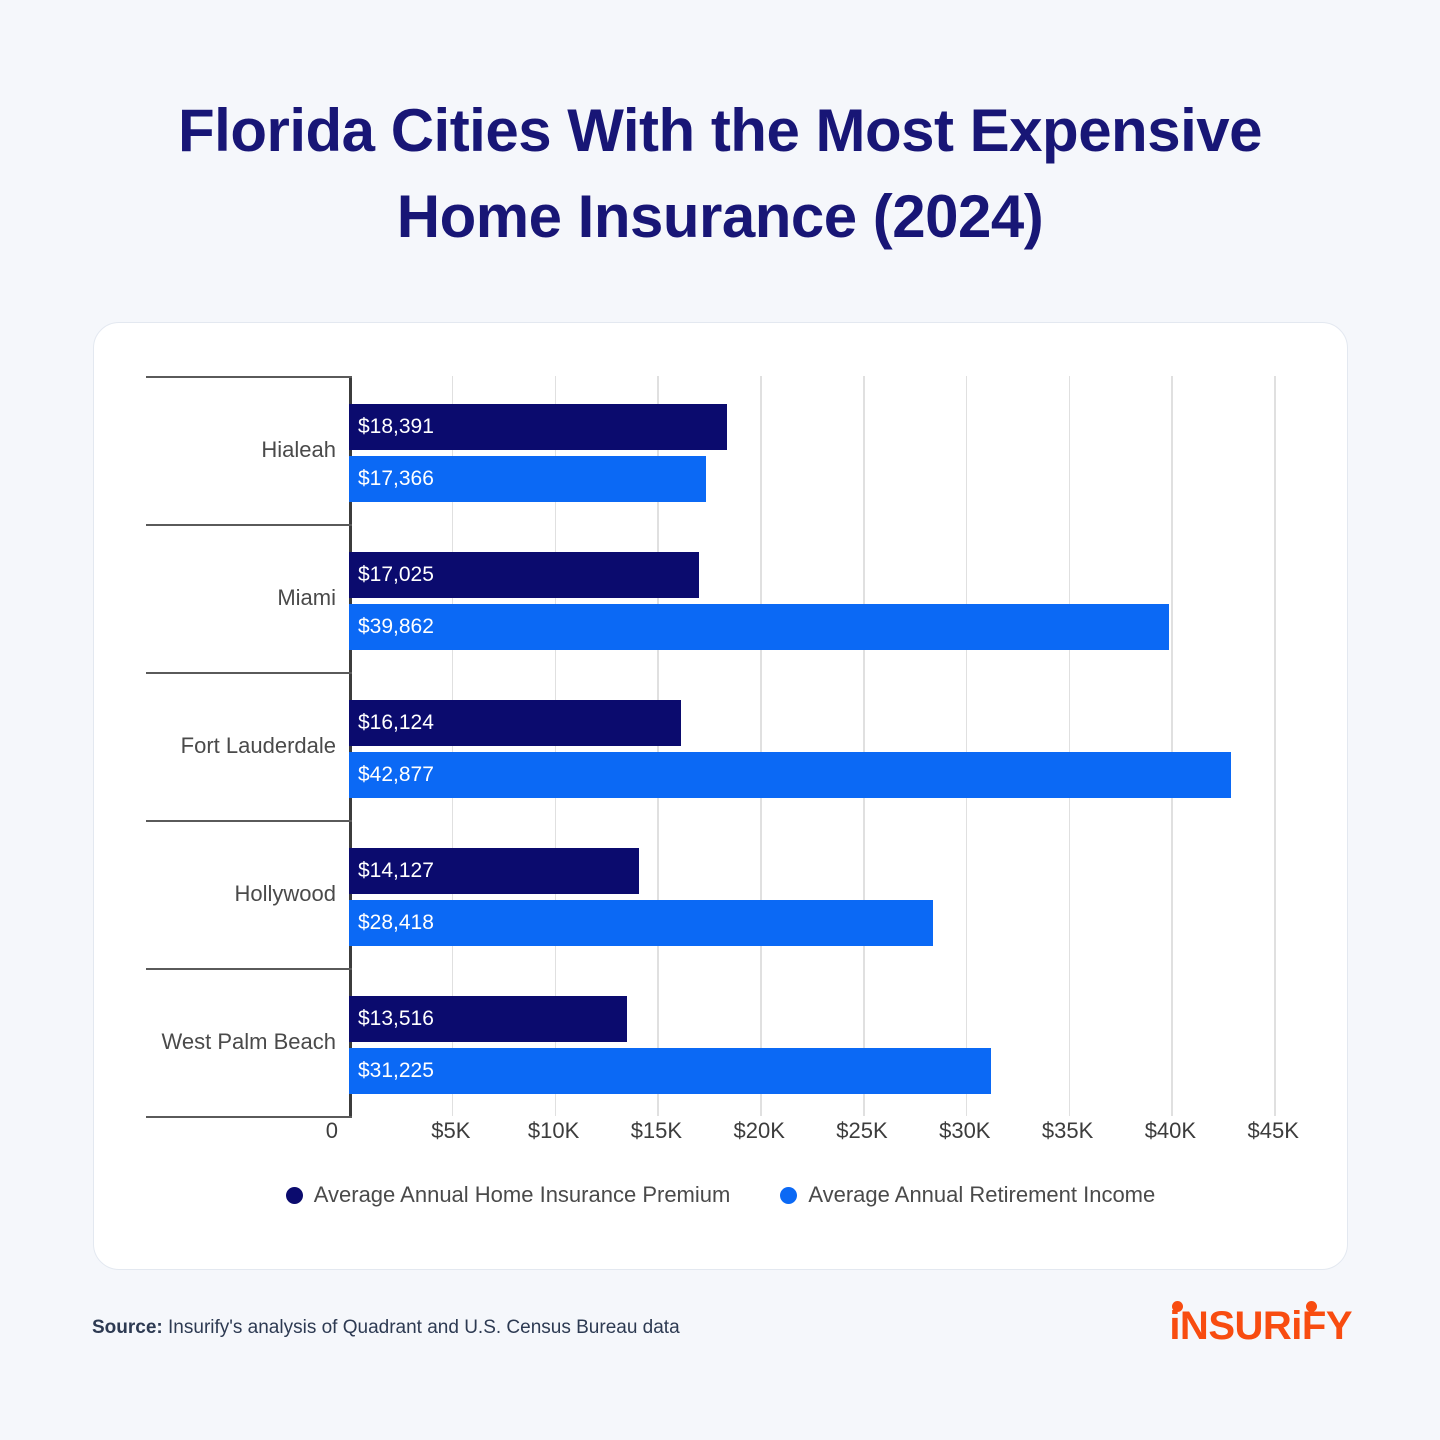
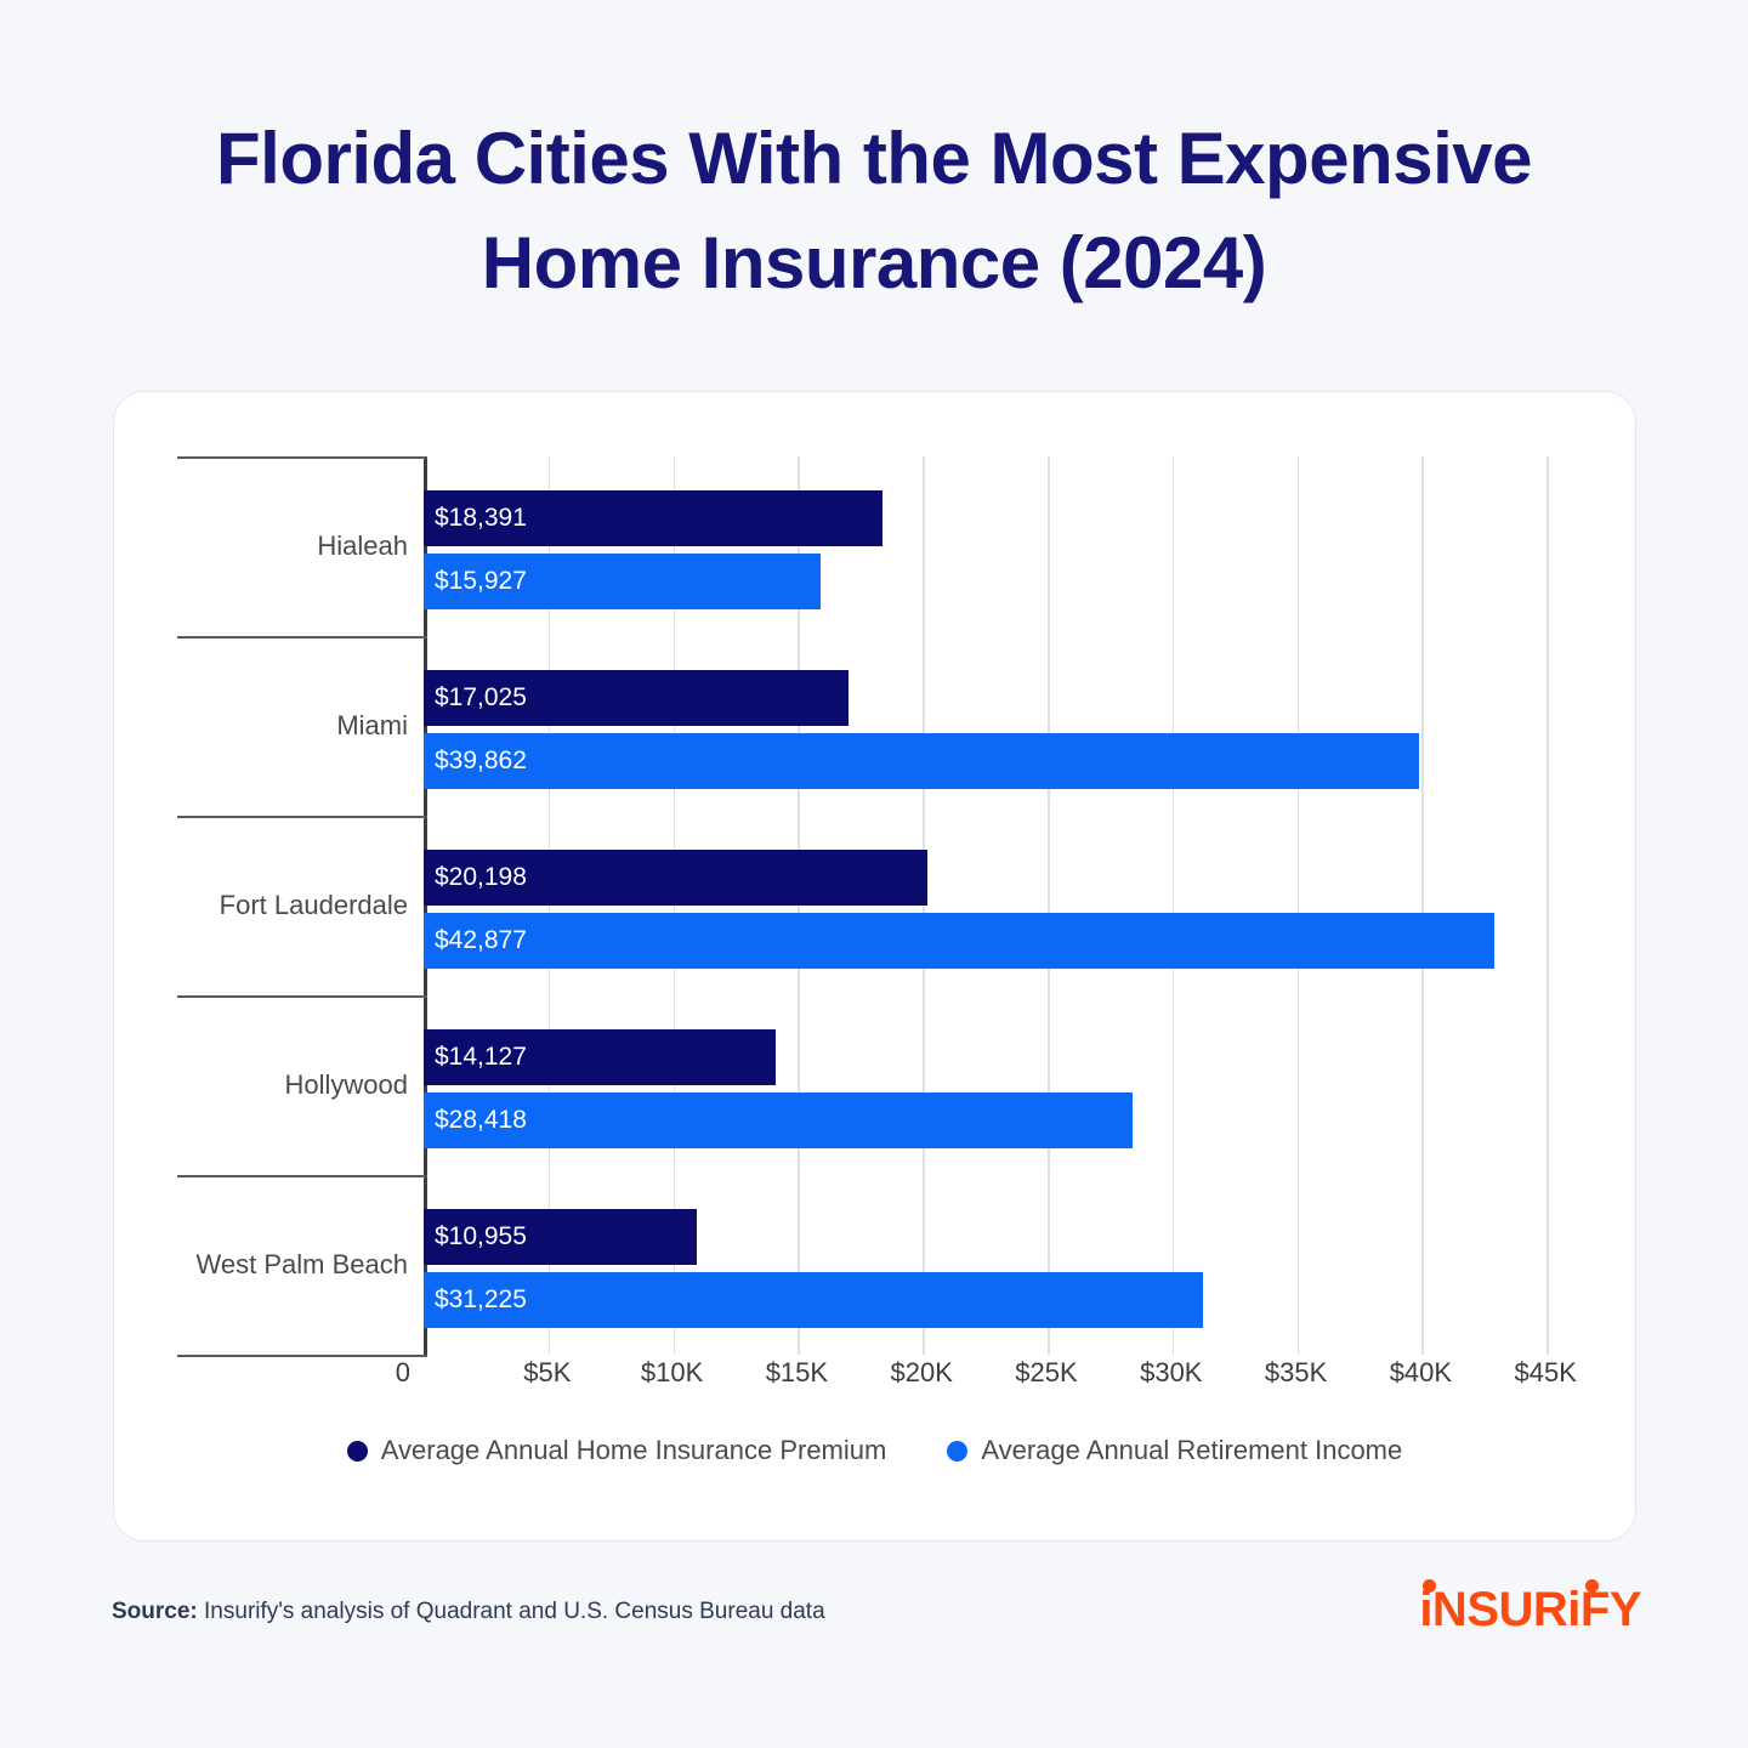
Average Annual Retirement Income/Hialeah: $17,366 -> $15,927
Average Annual Home Insurance Premium/Fort Lauderdale: $16,124 -> $20,198
Average Annual Home Insurance Premium/West Palm Beach: $13,516 -> $10,955
